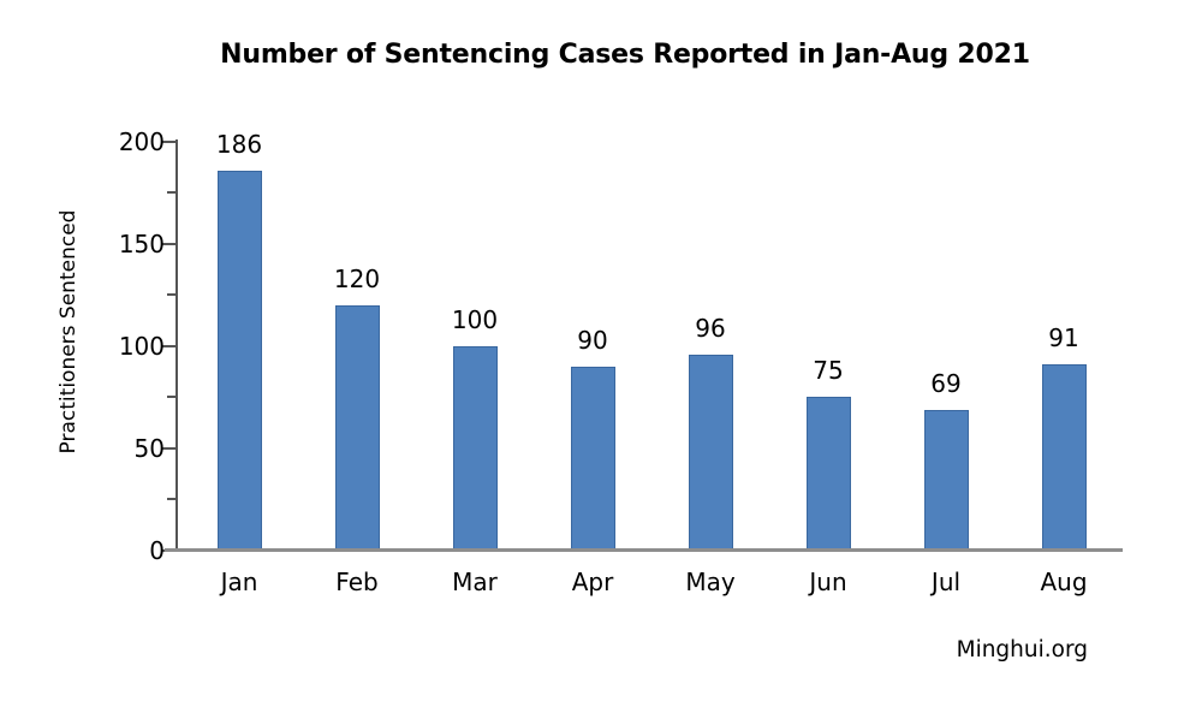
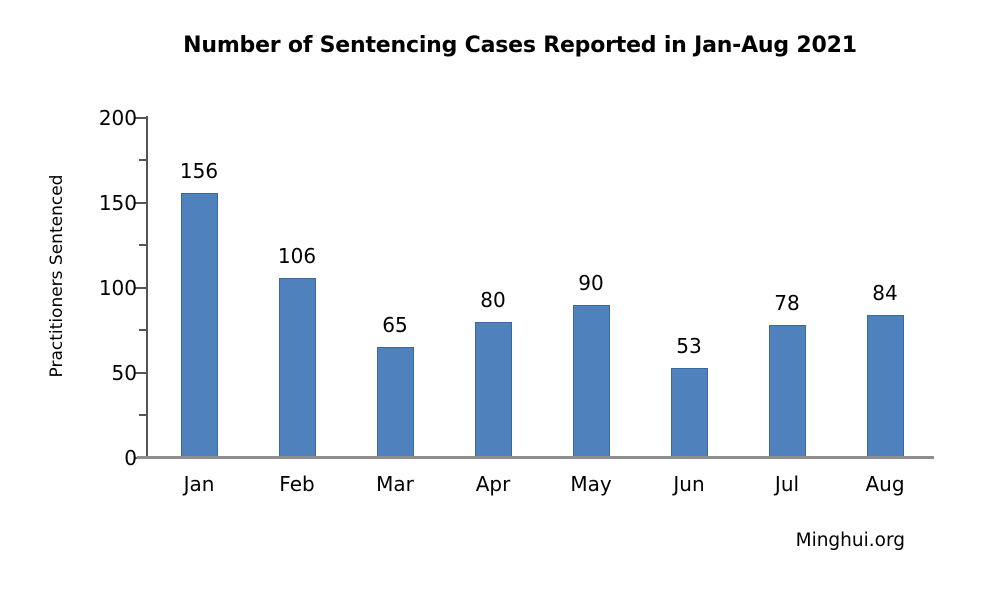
Jan: 186 -> 156
Feb: 120 -> 106
Mar: 100 -> 65
Apr: 90 -> 80
May: 96 -> 90
Jun: 75 -> 53
Jul: 69 -> 78
Aug: 91 -> 84
